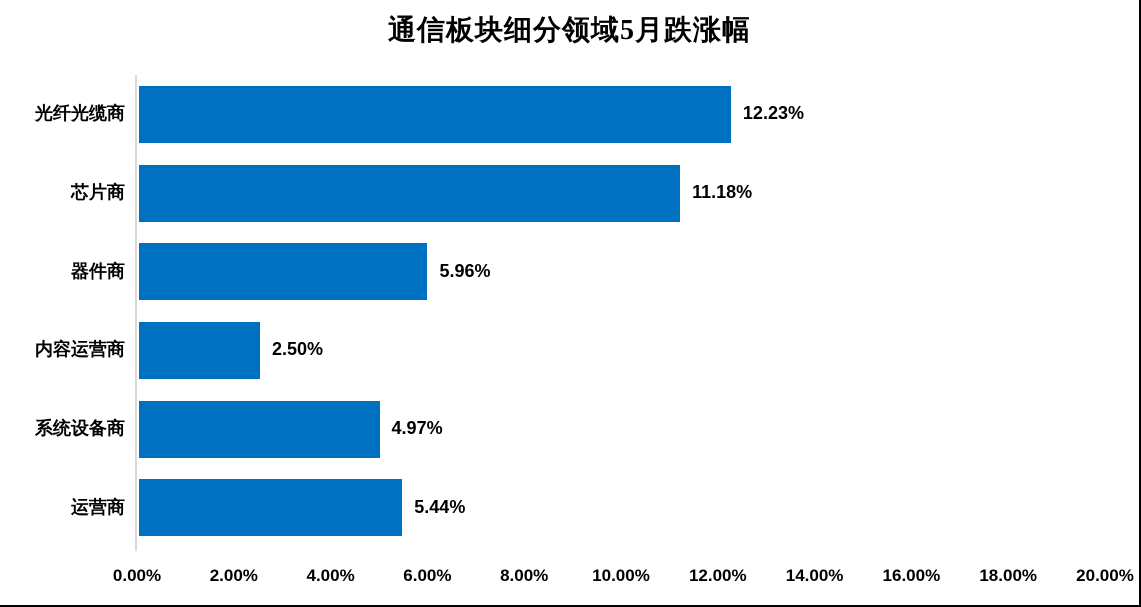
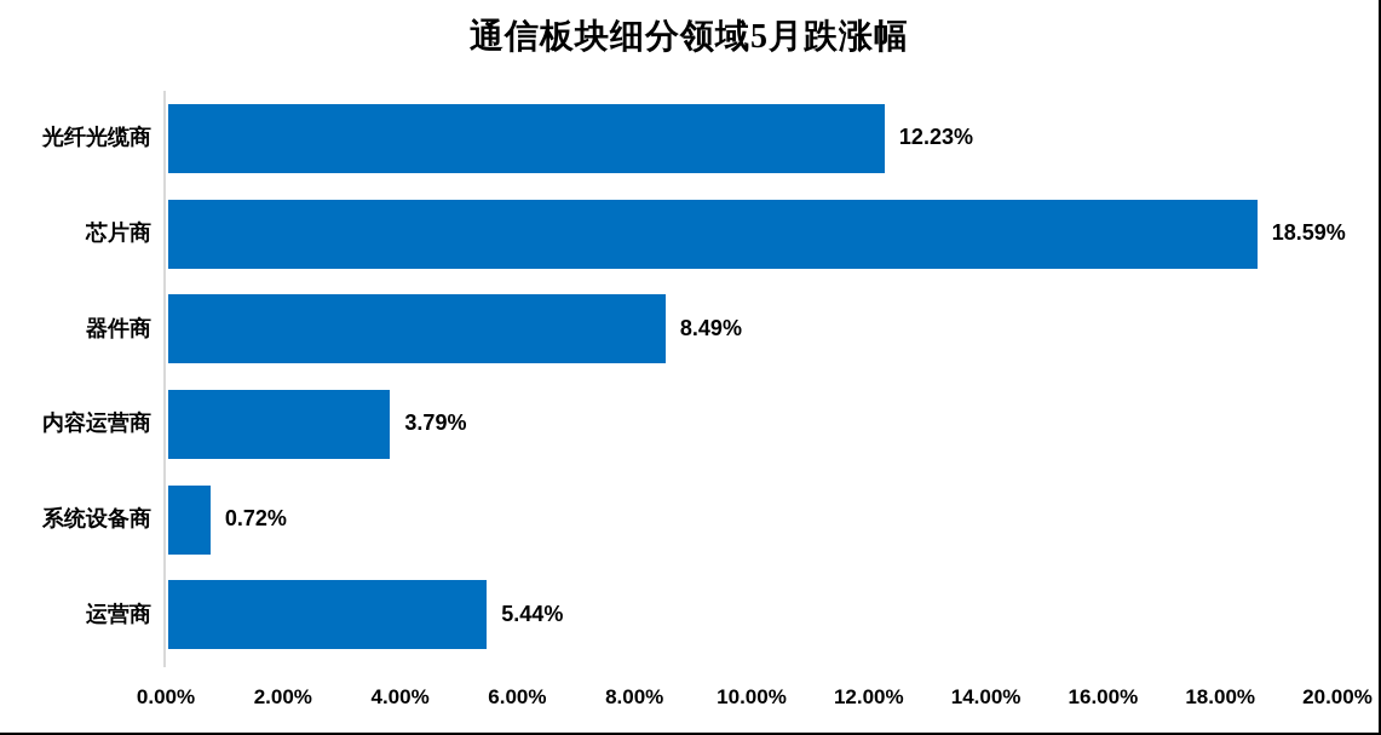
芯片商: 11.18% -> 18.59%
器件商: 5.96% -> 8.49%
内容运营商: 2.50% -> 3.79%
系统设备商: 4.97% -> 0.72%
